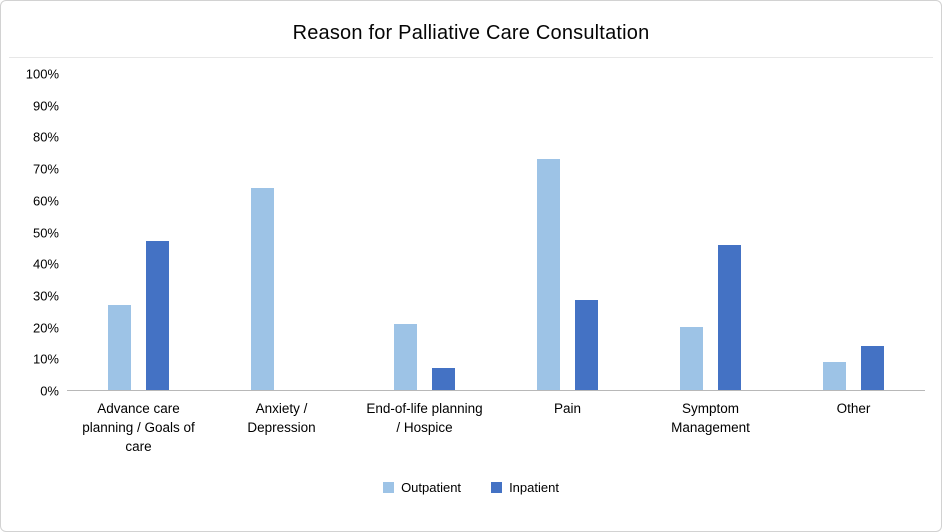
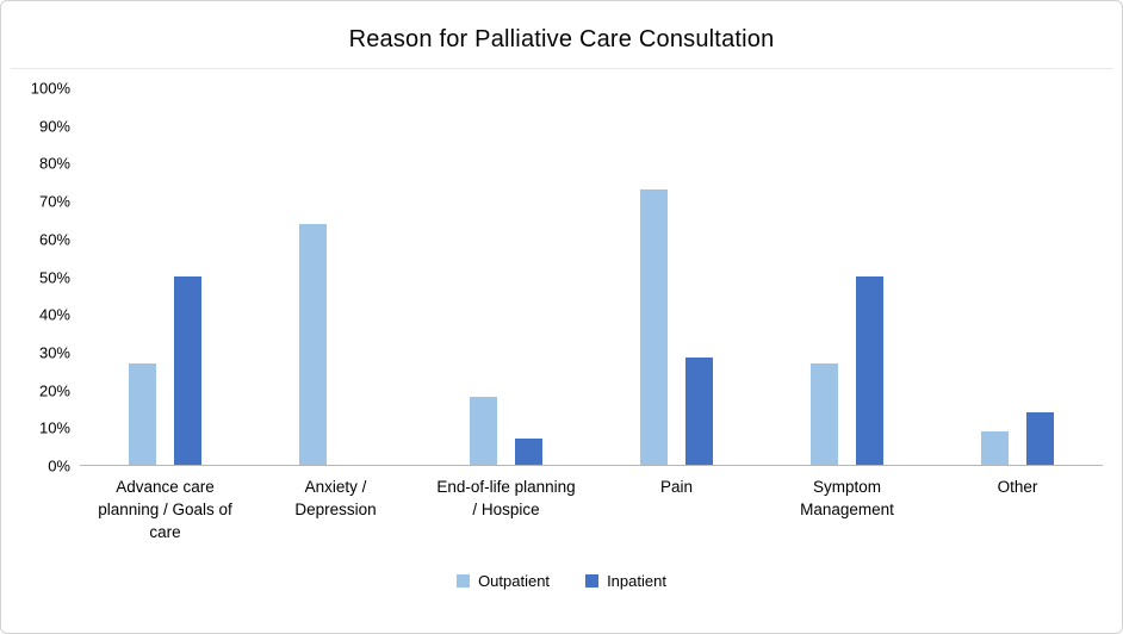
Inpatient/Advance care planning / Goals of care: 47% -> 50%
Outpatient/End-of-life planning / Hospice: 21% -> 18%
Outpatient/Symptom Management: 20% -> 27%
Inpatient/Symptom Management: 46% -> 50%
